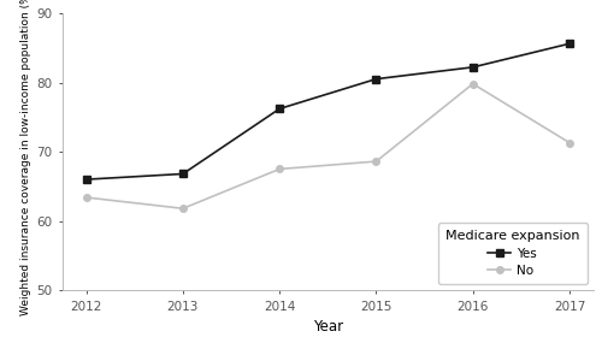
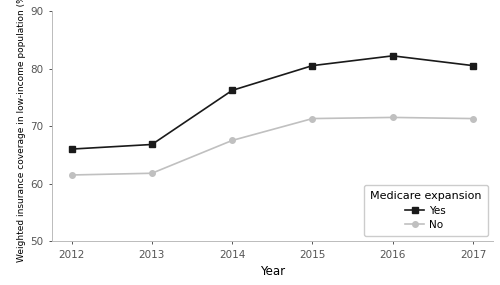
No/2012: 63.4 -> 61.5
No/2015: 68.6 -> 71.3
No/2016: 79.8 -> 71.5
Yes/2017: 85.6 -> 80.5
